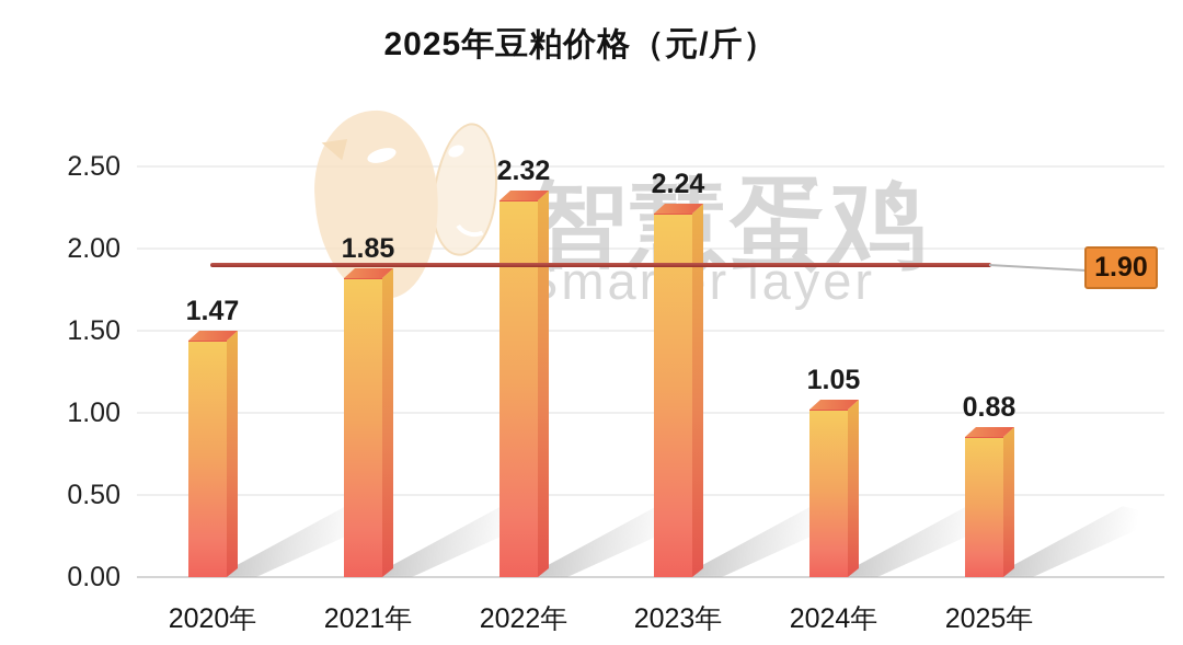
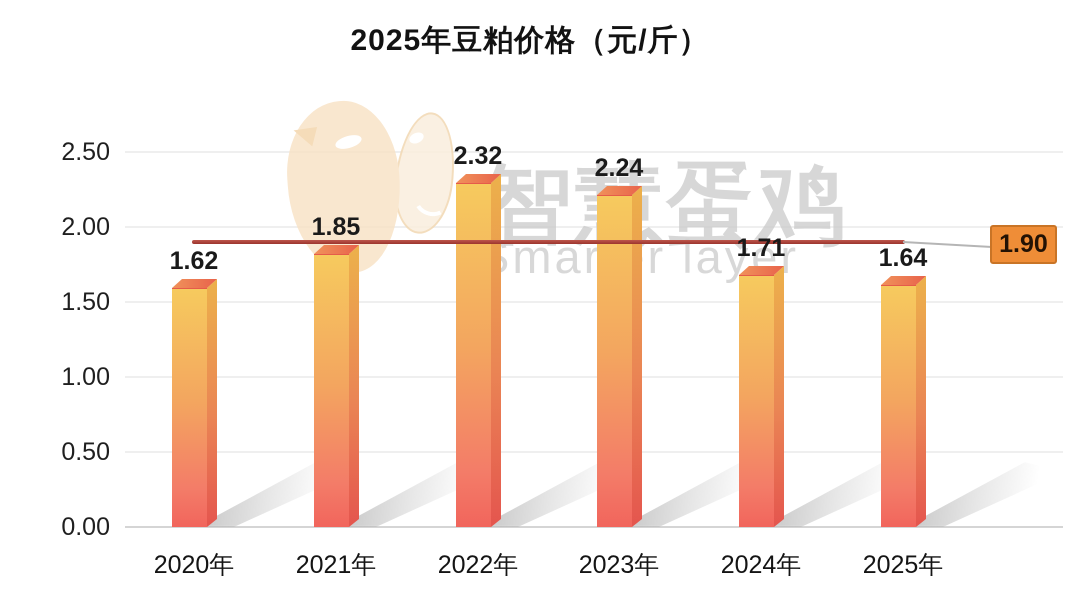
2020年: 1.47 -> 1.62
2024年: 1.05 -> 1.71
2025年: 0.88 -> 1.64
